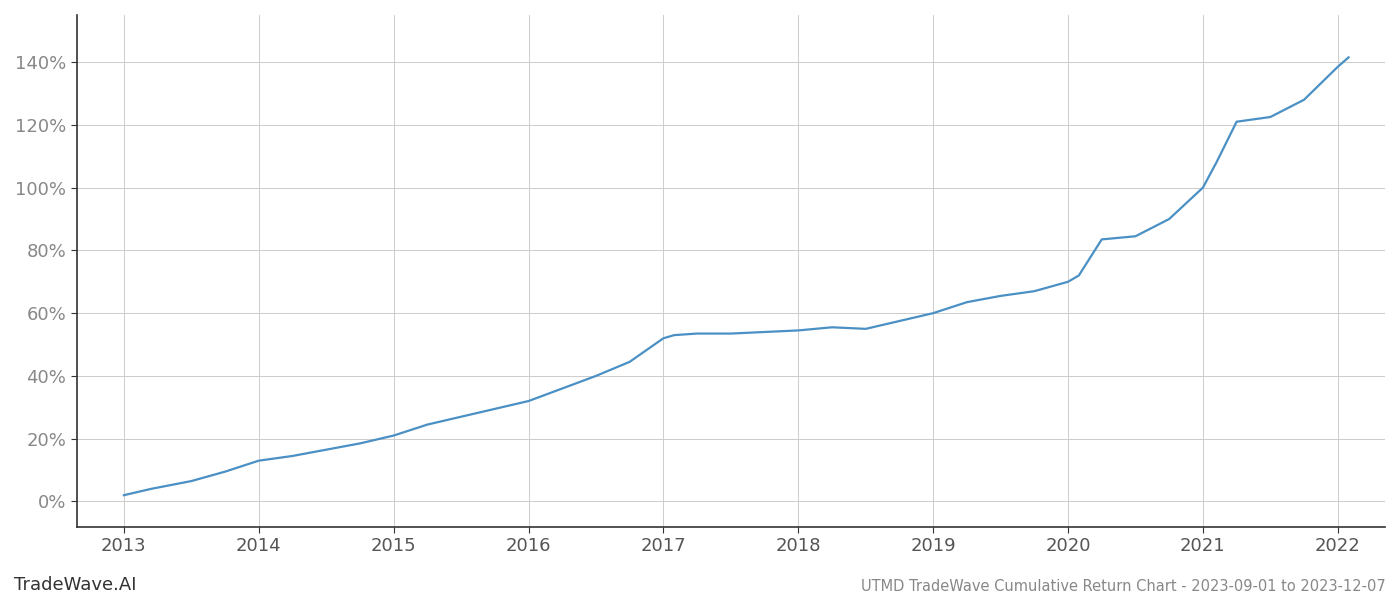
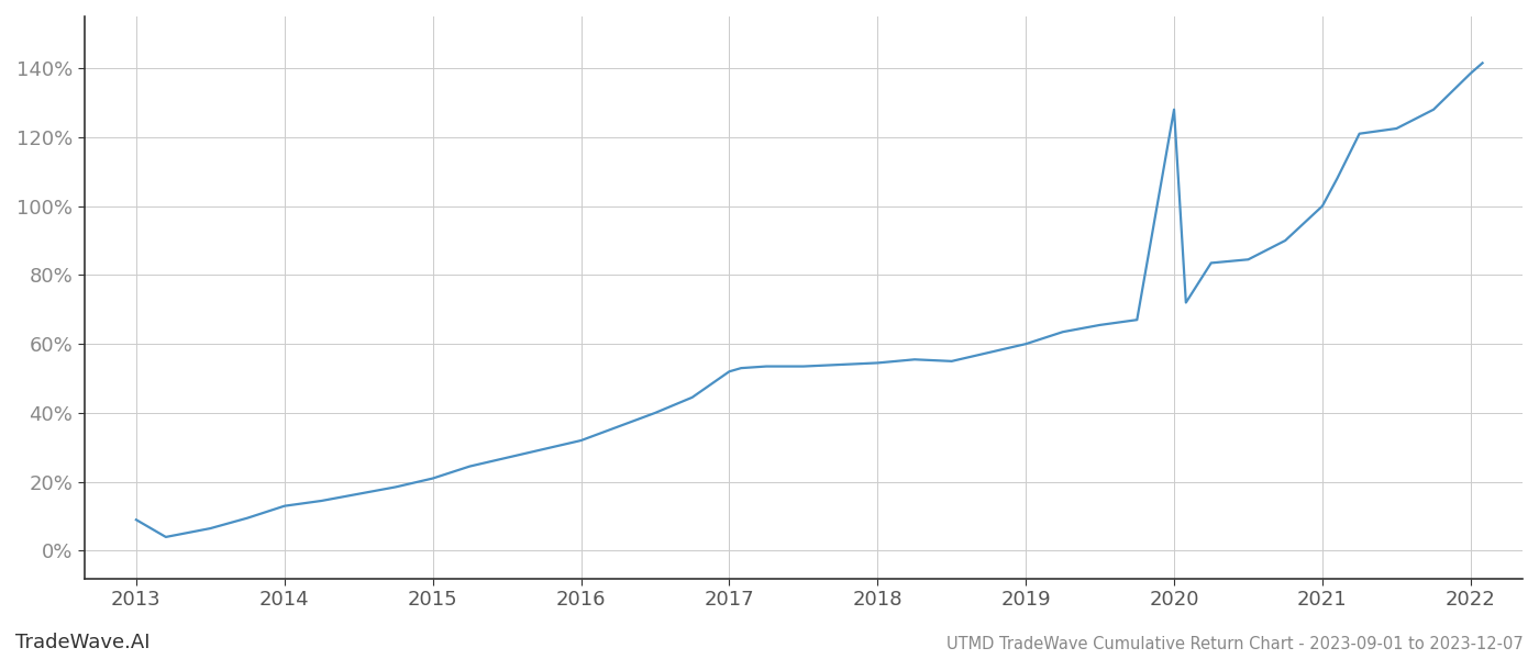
2013: 2.0% -> 9.0%
2020: 70.0% -> 128.0%
